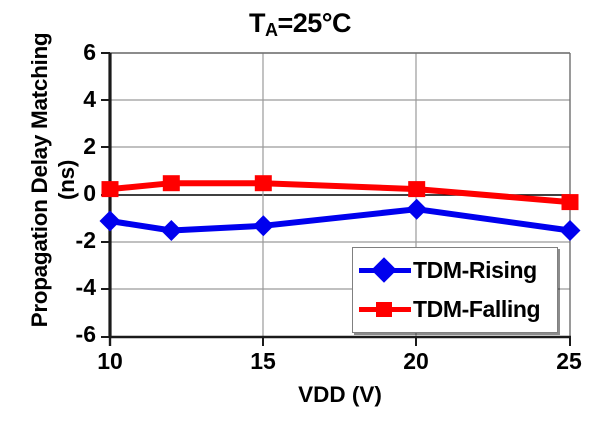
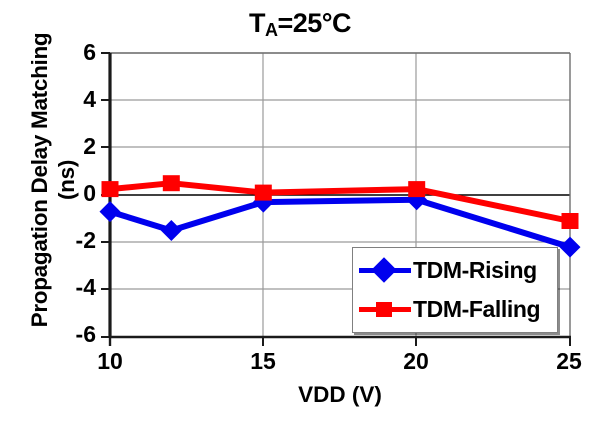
TDM-Rising/10: -1.1 -> -0.7
TDM-Rising/15: -1.3 -> -0.3
TDM-Falling/15: 0.5 -> 0.1
TDM-Rising/20: -0.6 -> -0.2
TDM-Rising/25: -1.5 -> -2.2
TDM-Falling/25: -0.3 -> -1.1
